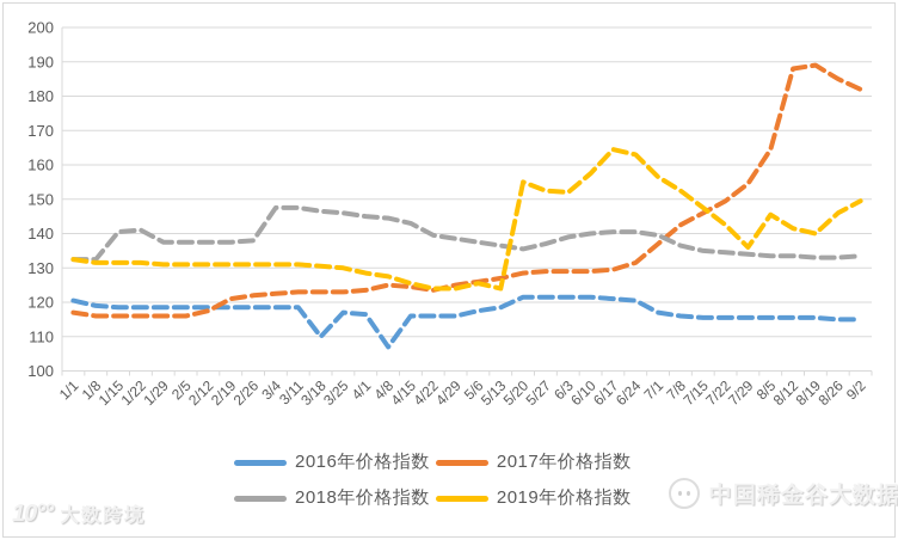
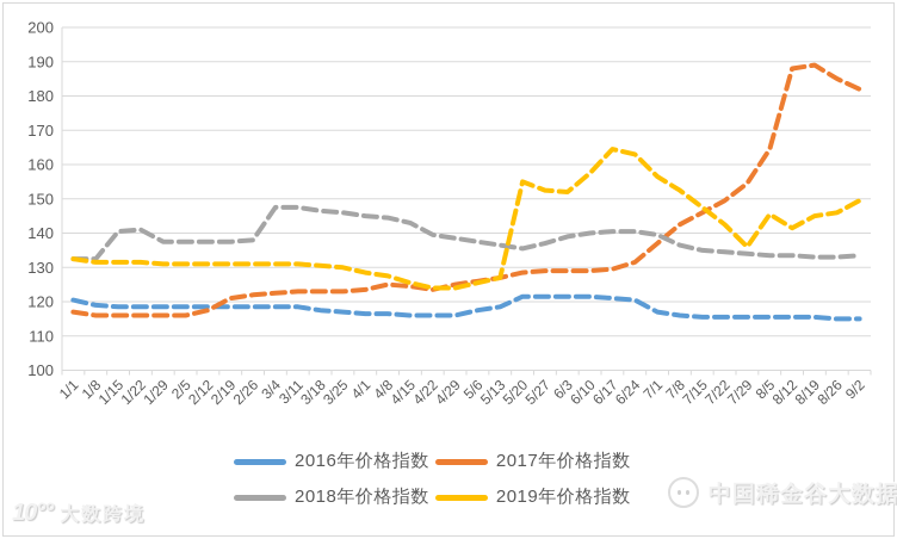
2016年价格指数/3/18: 110 -> 118
2016年价格指数/4/8: 107 -> 116
2019年价格指数/5/13: 124 -> 127
2019年价格指数/8/19: 140 -> 145
